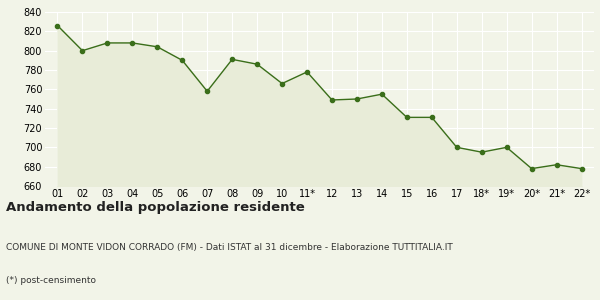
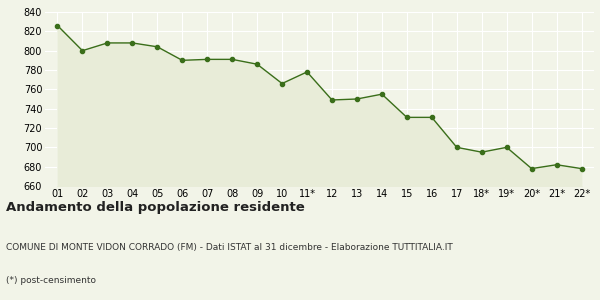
07: 758 -> 791
